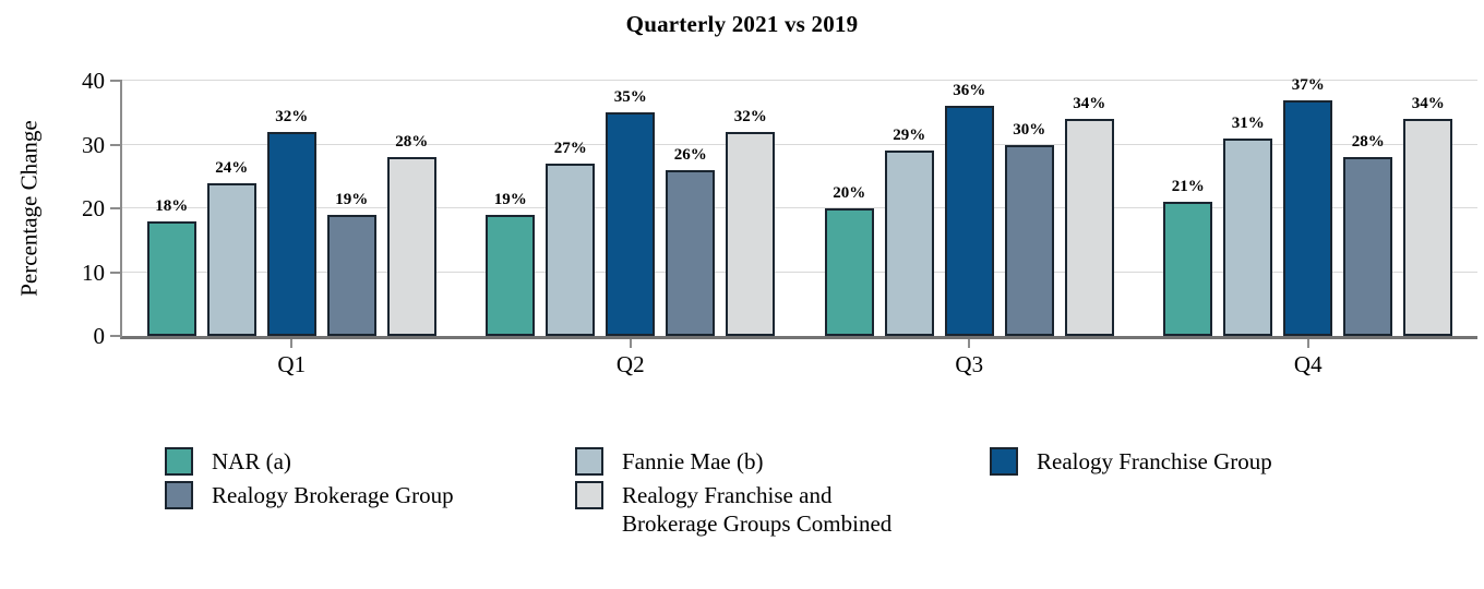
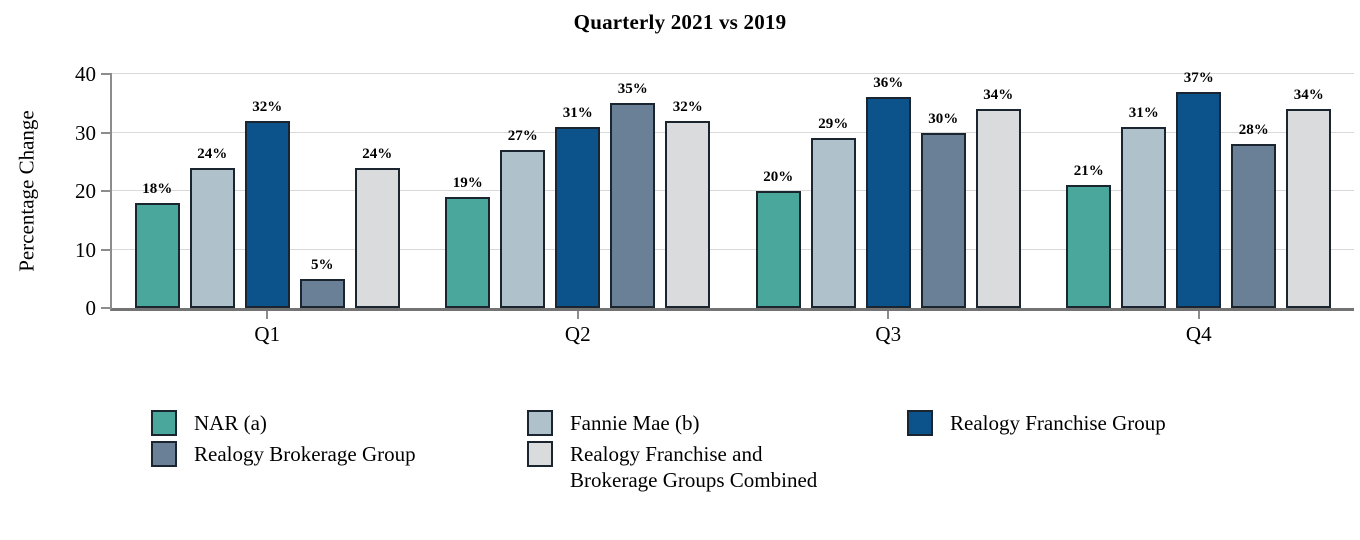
Realogy Brokerage Group/Q1: 19% -> 5%
Realogy Franchise and Brokerage Groups Combined/Q1: 28% -> 24%
Realogy Franchise Group/Q2: 35% -> 31%
Realogy Brokerage Group/Q2: 26% -> 35%
